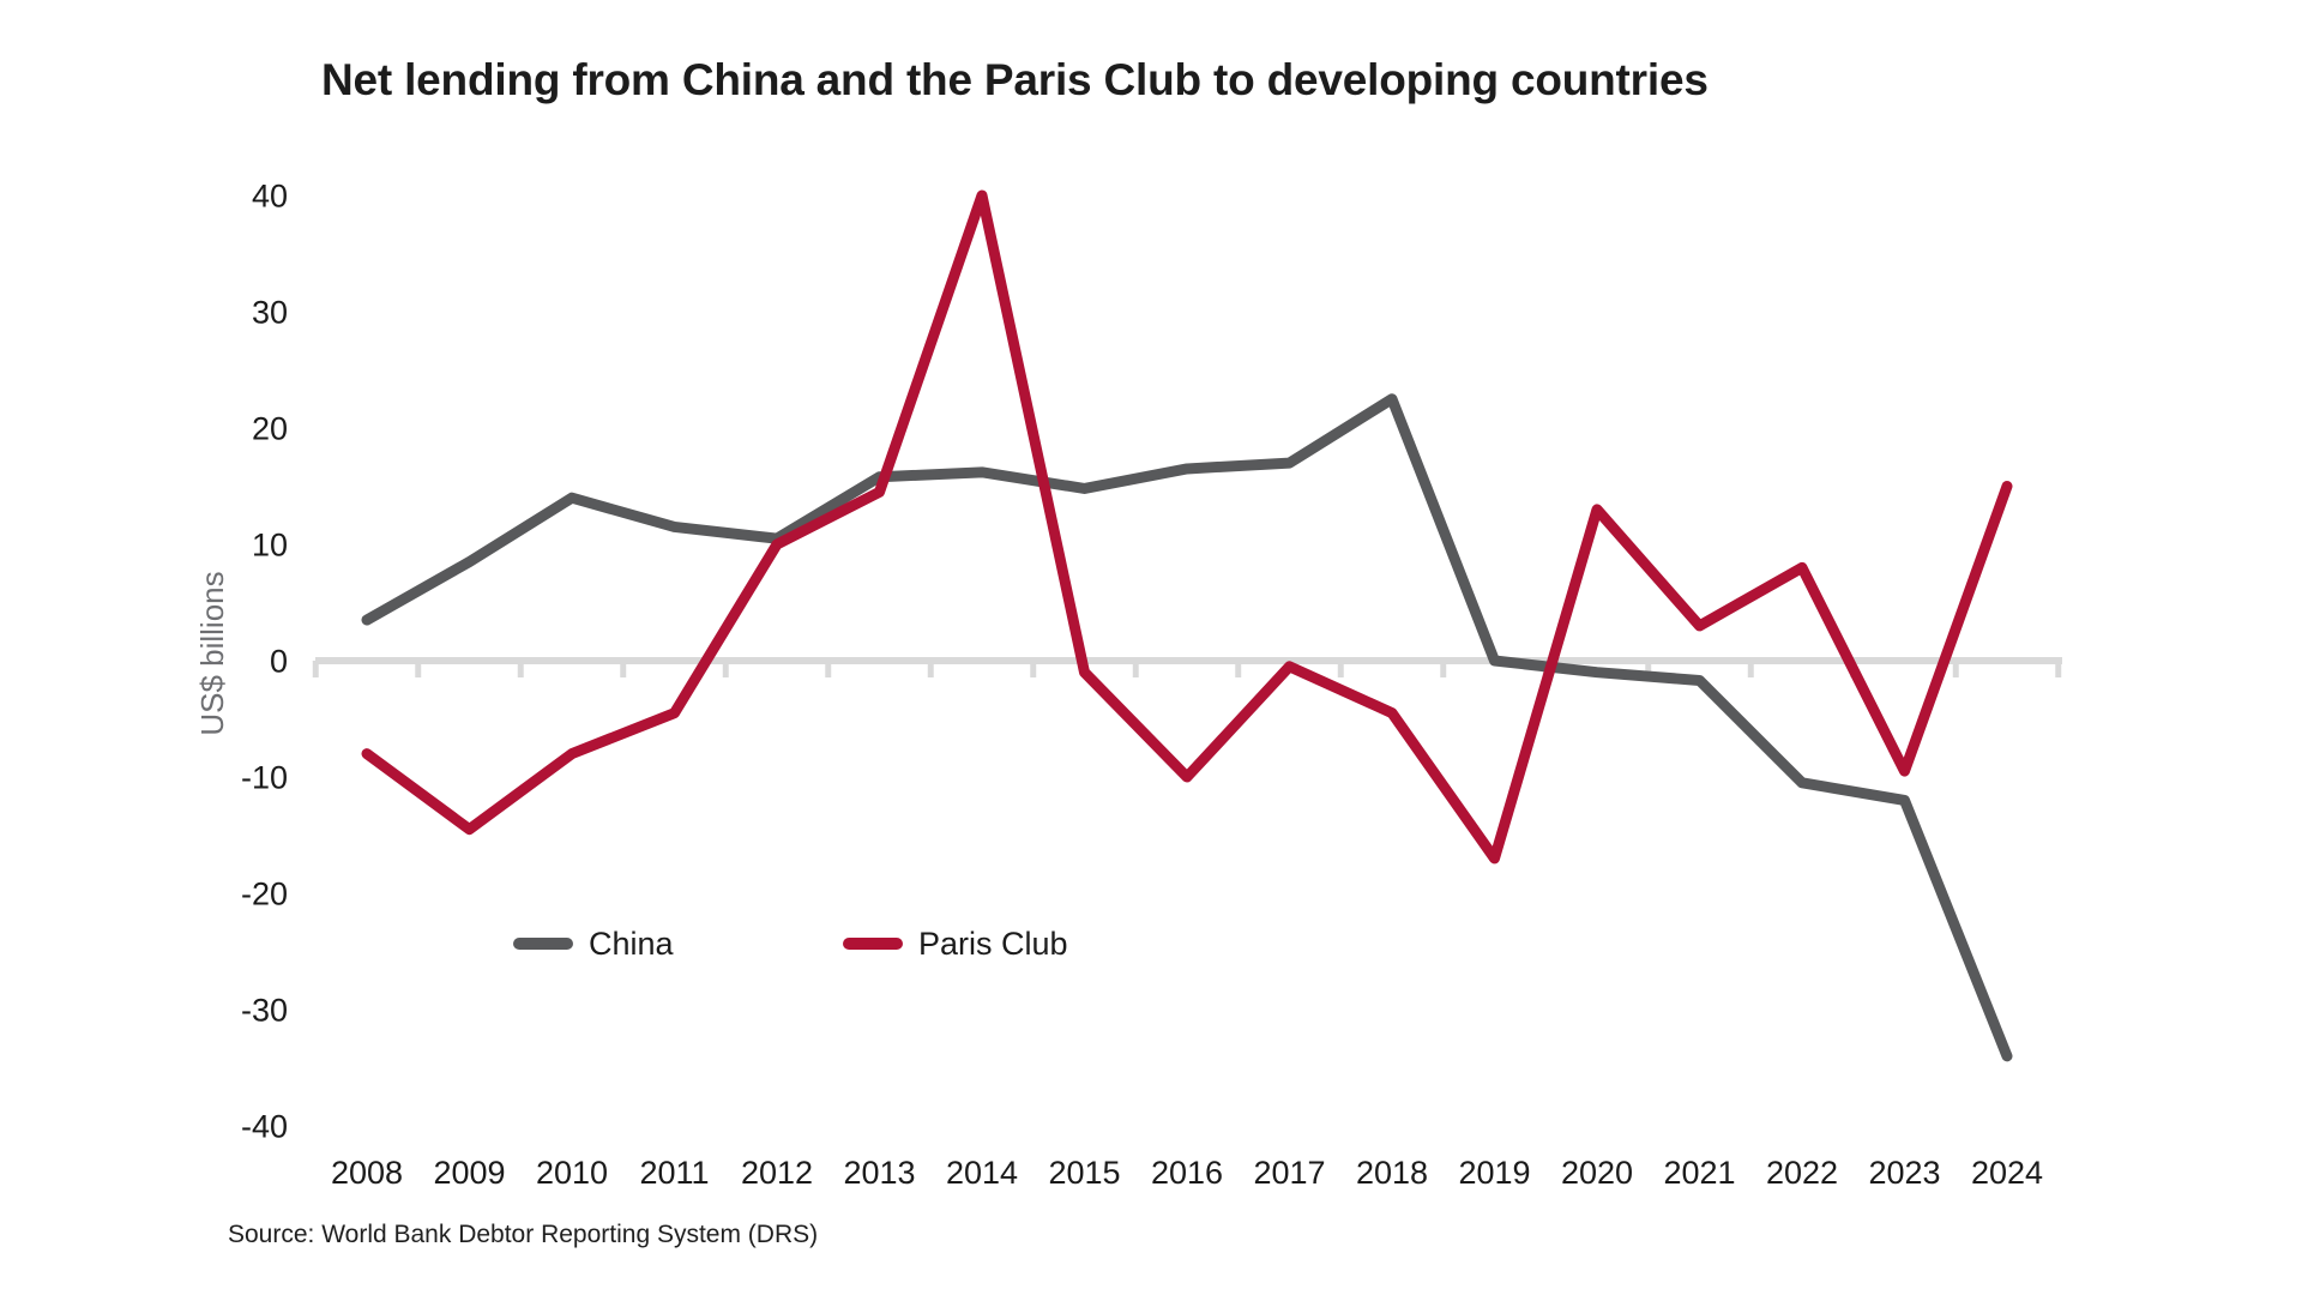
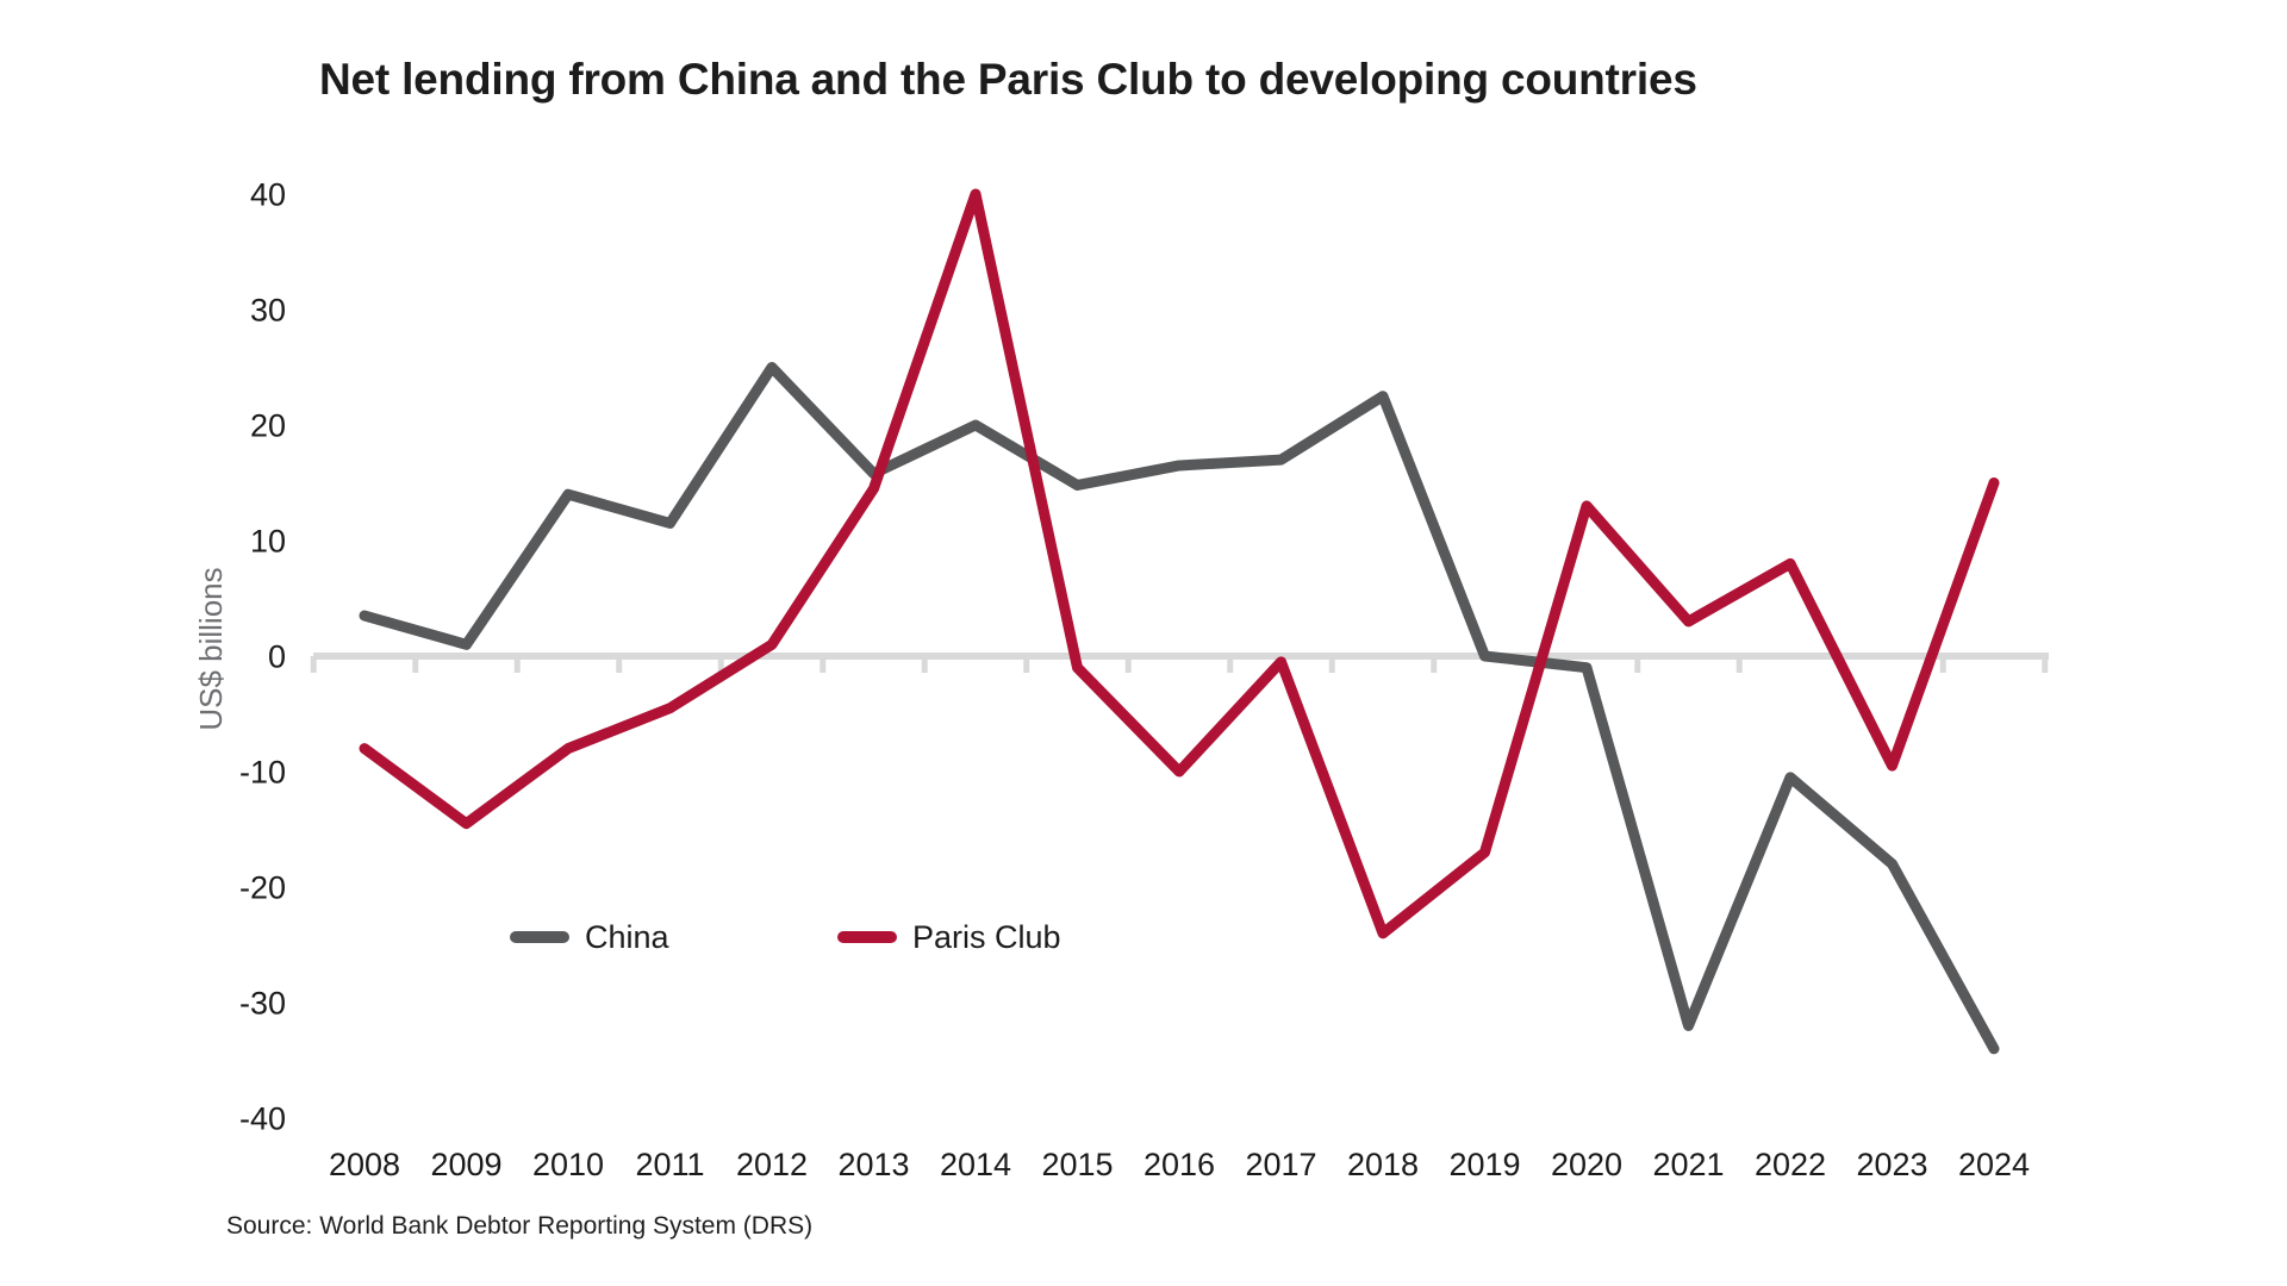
China/2009: 8 -> 1
China/2012: 10 -> 25
Paris Club/2012: 10 -> 1
China/2014: 16 -> 20
Paris Club/2018: -4 -> -24
China/2021: -2 -> -32
China/2023: -12 -> -18
